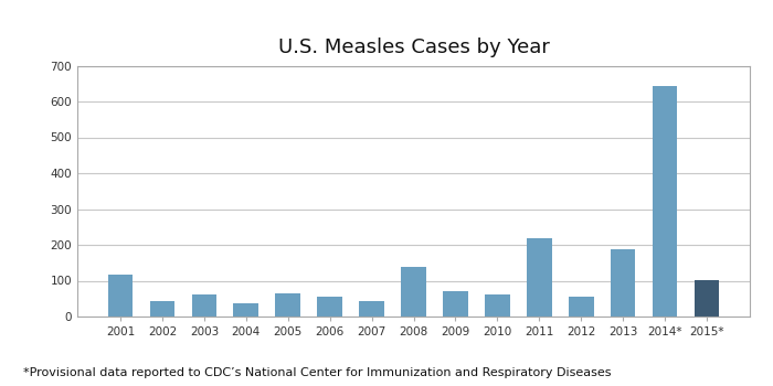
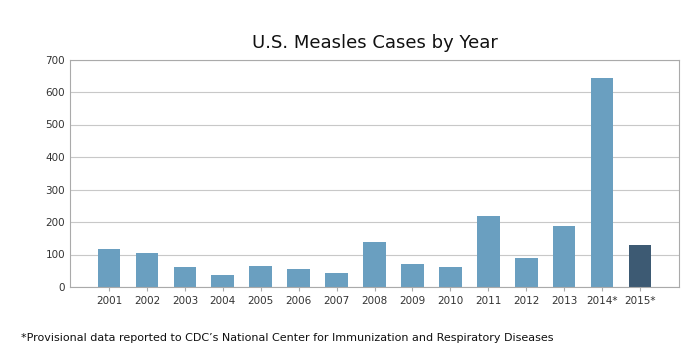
2002: 44 -> 105
2012: 55 -> 90
2015*: 102 -> 130
